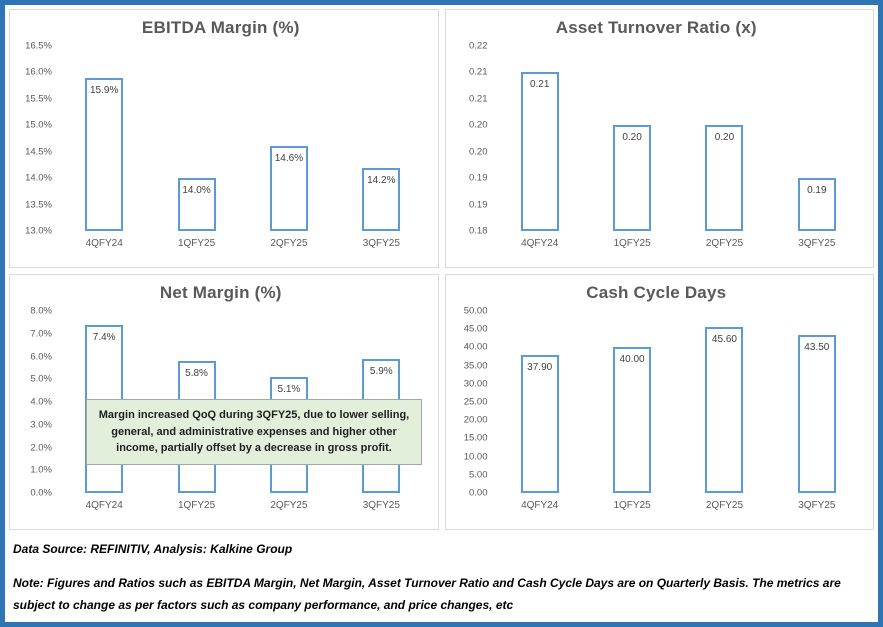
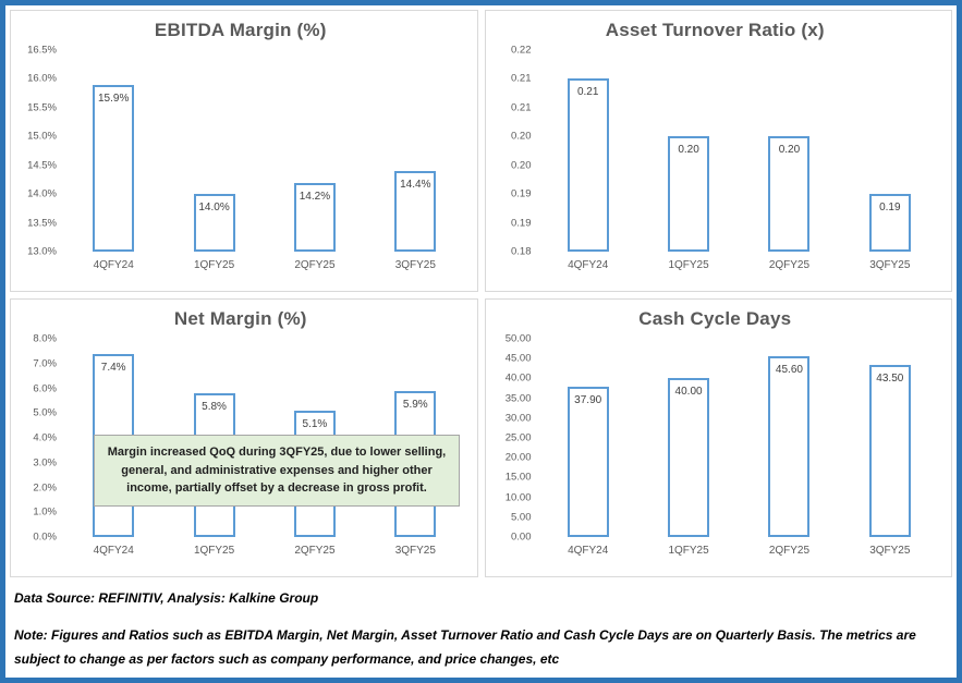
EBITDA Margin (%)/2QFY25: 14.6% -> 14.2%
EBITDA Margin (%)/3QFY25: 14.2% -> 14.4%
